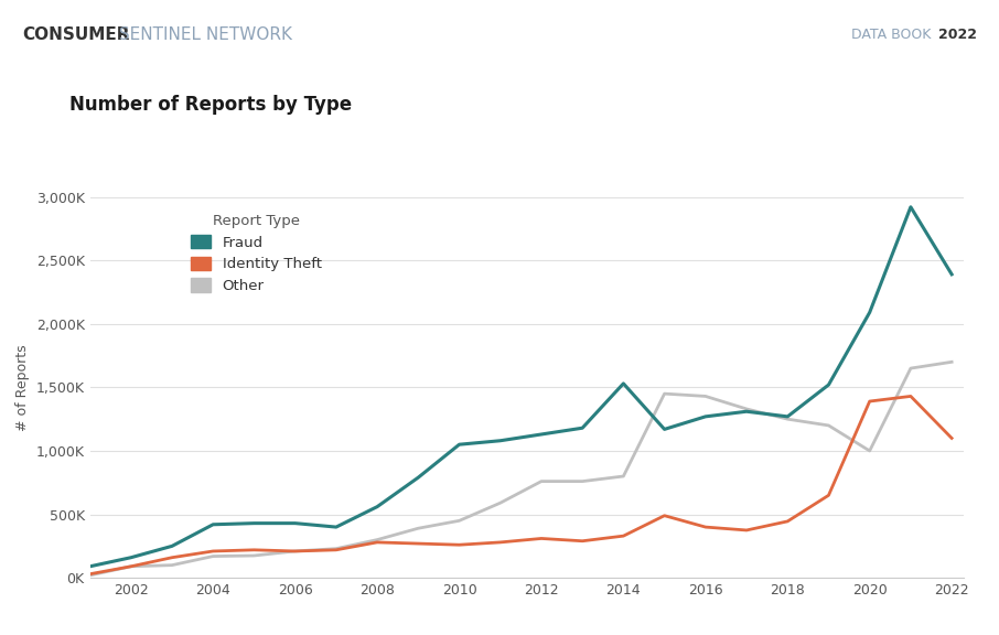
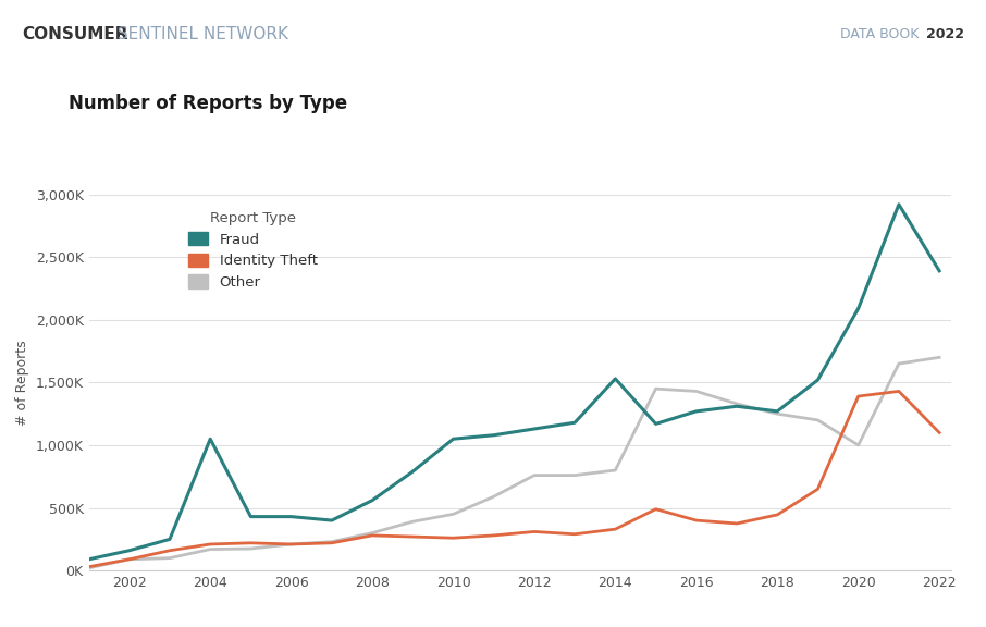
Fraud/2004: 420K -> 1,050K
